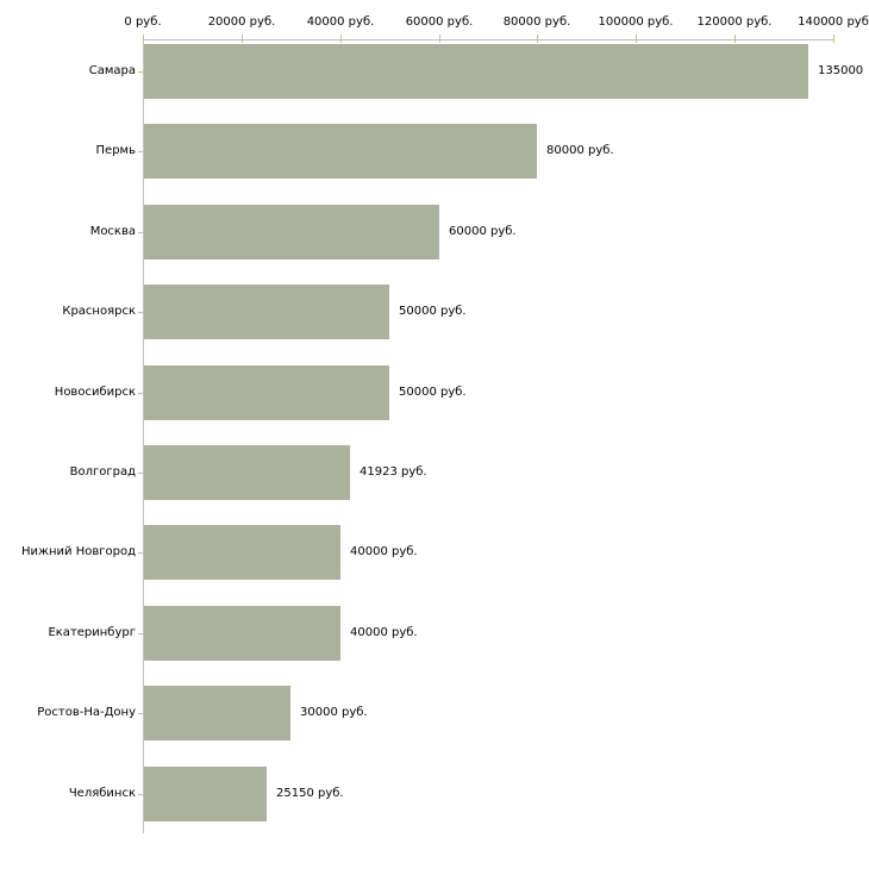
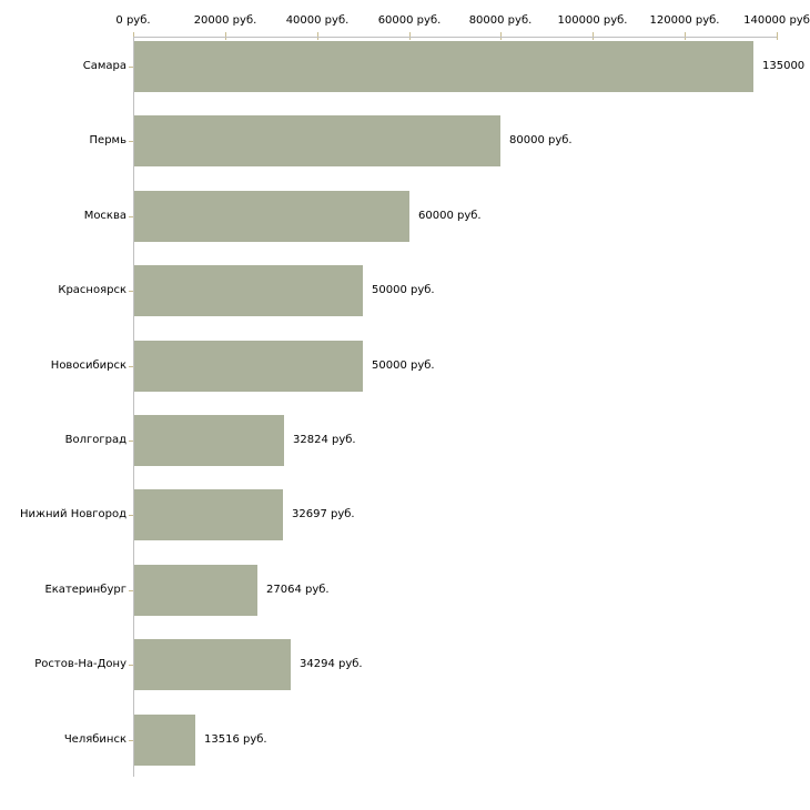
Волгоград: 41923 -> 32824
Нижний Новгород: 40000 -> 32697
Екатеринбург: 40000 -> 27064
Ростов-На-Дону: 30000 -> 34294
Челябинск: 25150 -> 13516
